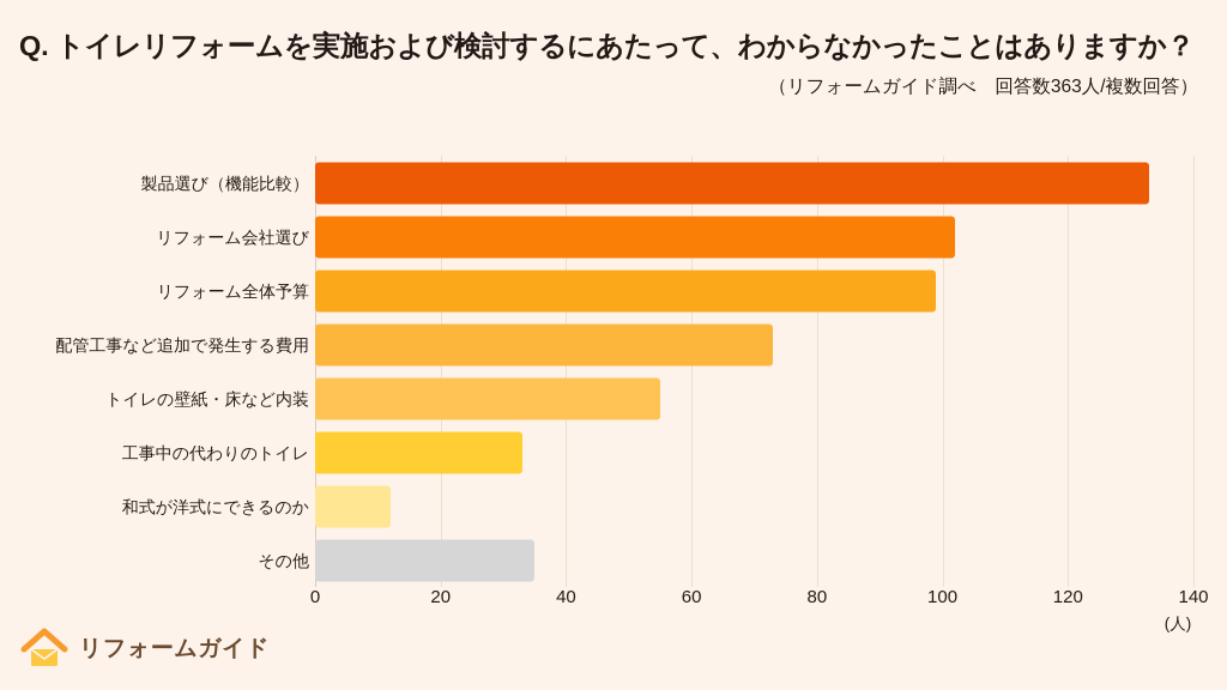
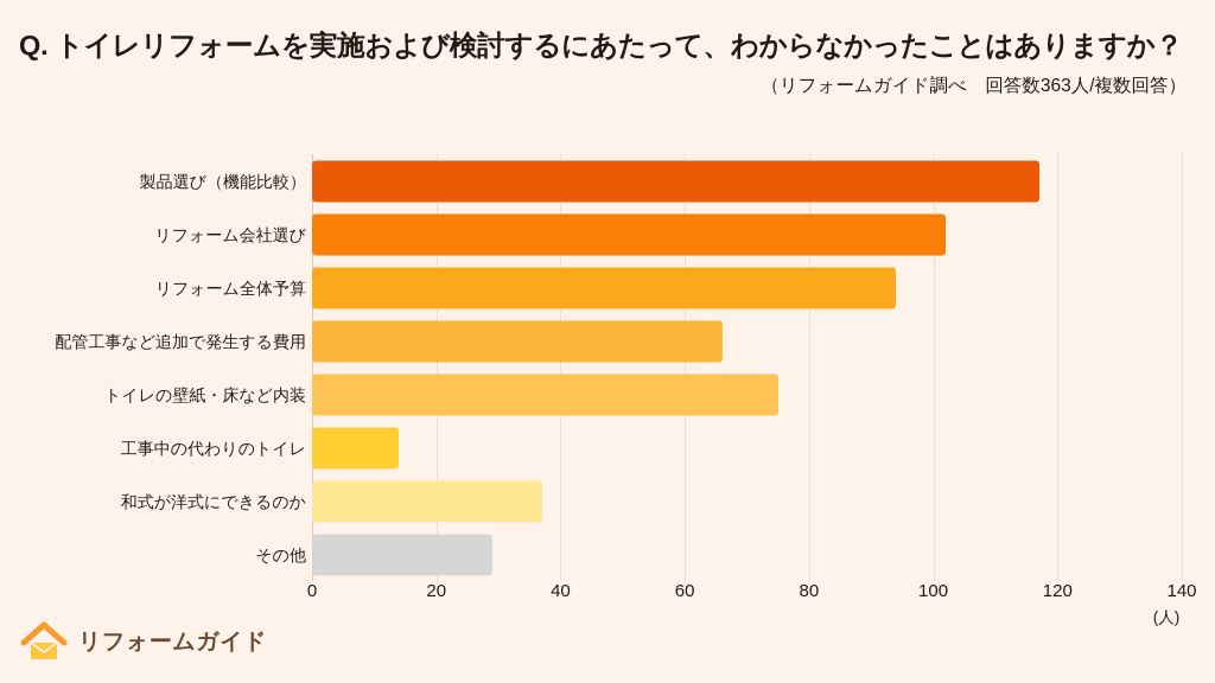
製品選び（機能比較）: 133 -> 117
リフォーム全体予算: 99 -> 94
配管工事など追加で発生する費用: 73 -> 66
トイレの壁紙・床など内装: 55 -> 75
工事中の代わりのトイレ: 33 -> 14
和式が洋式にできるのか: 12 -> 37
その他: 35 -> 29
